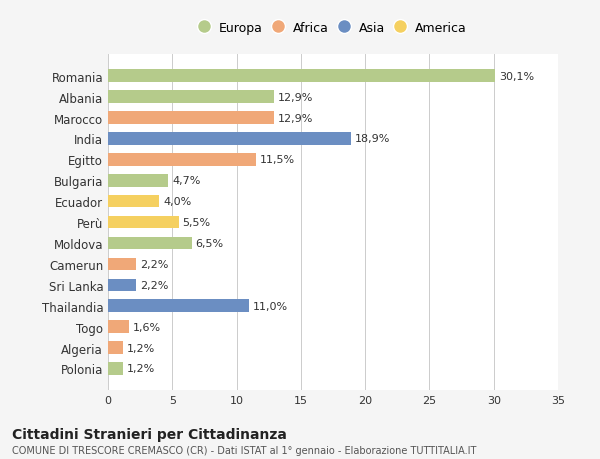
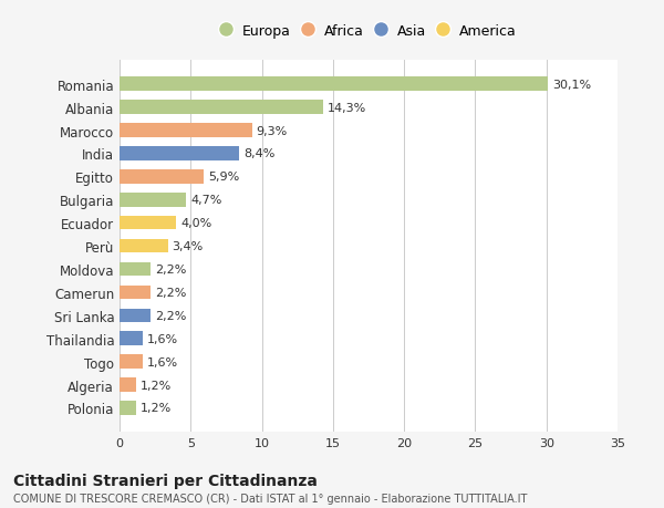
Albania: 12,9% -> 14,3%
Marocco: 12,9% -> 9,3%
India: 18,9% -> 8,4%
Egitto: 11,5% -> 5,9%
Perù: 5,5% -> 3,4%
Moldova: 6,5% -> 2,2%
Thailandia: 11,0% -> 1,6%
